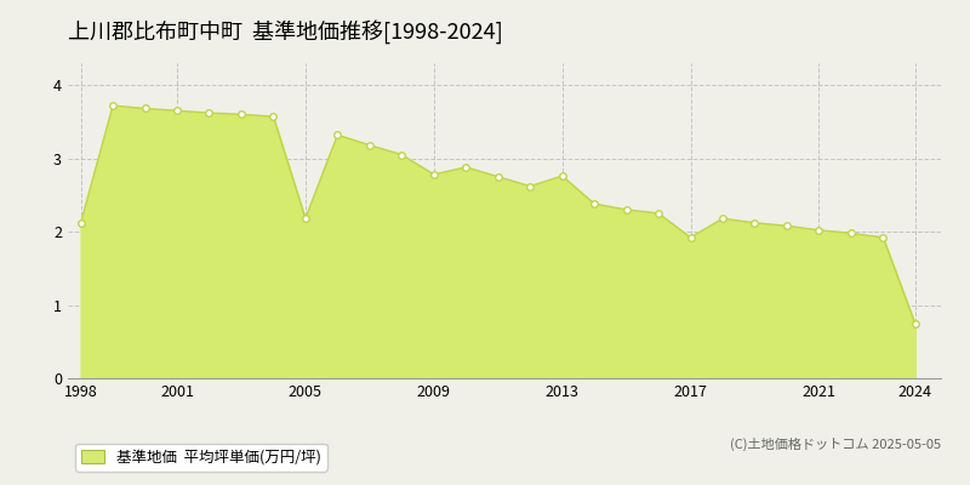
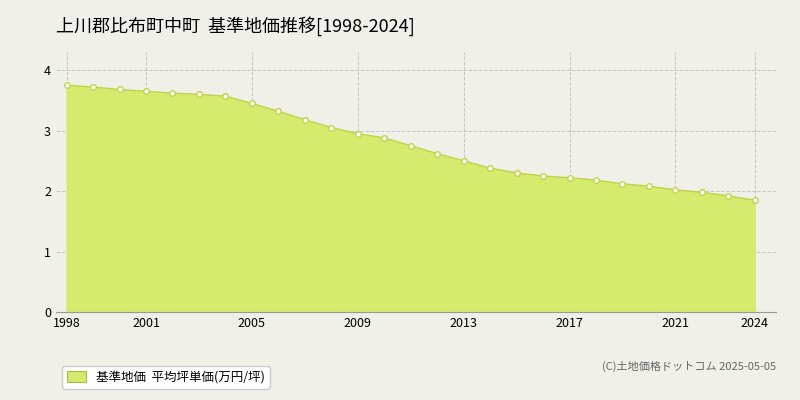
1998: 2.12 -> 3.75
2005: 2.18 -> 3.45
2009: 2.78 -> 2.95
2013: 2.76 -> 2.50
2017: 1.92 -> 2.22
2024: 0.74 -> 1.85
